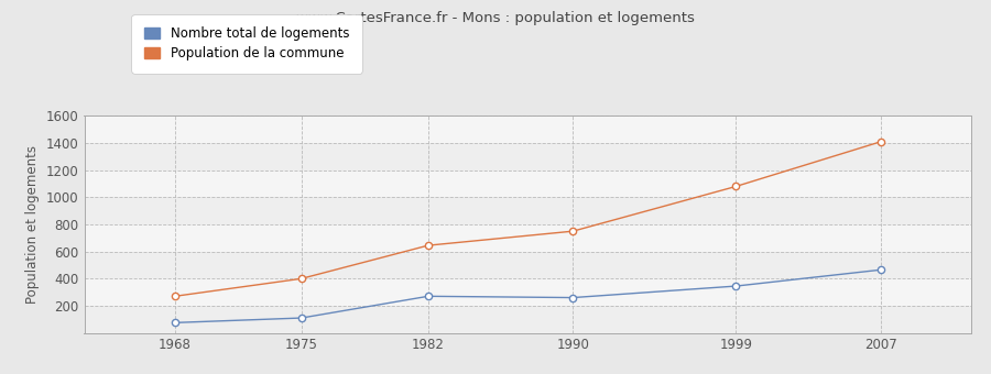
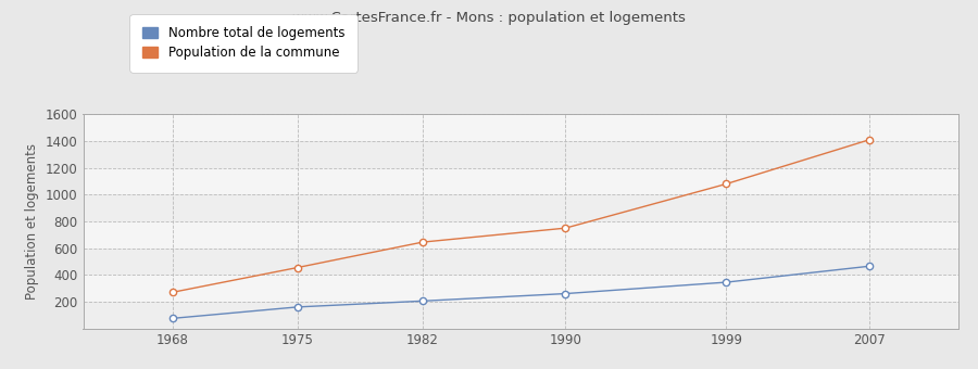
Nombre total de logements/1975: 110 -> 160
Population de la commune/1975: 400 -> 460
Nombre total de logements/1982: 270 -> 200
